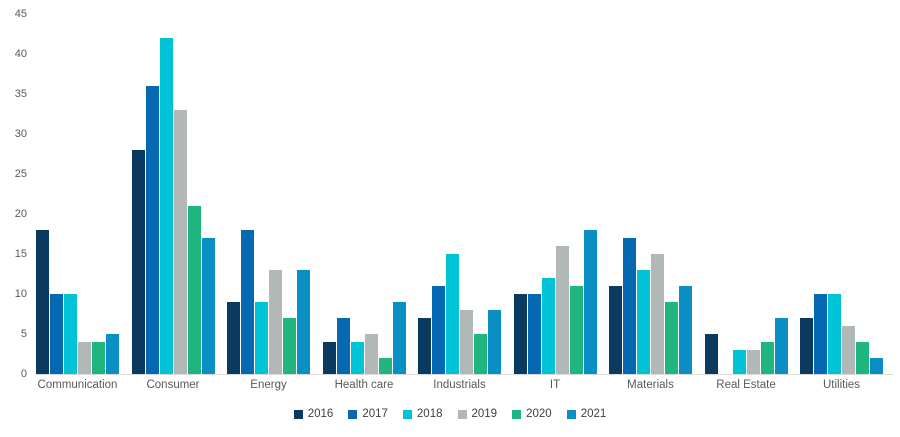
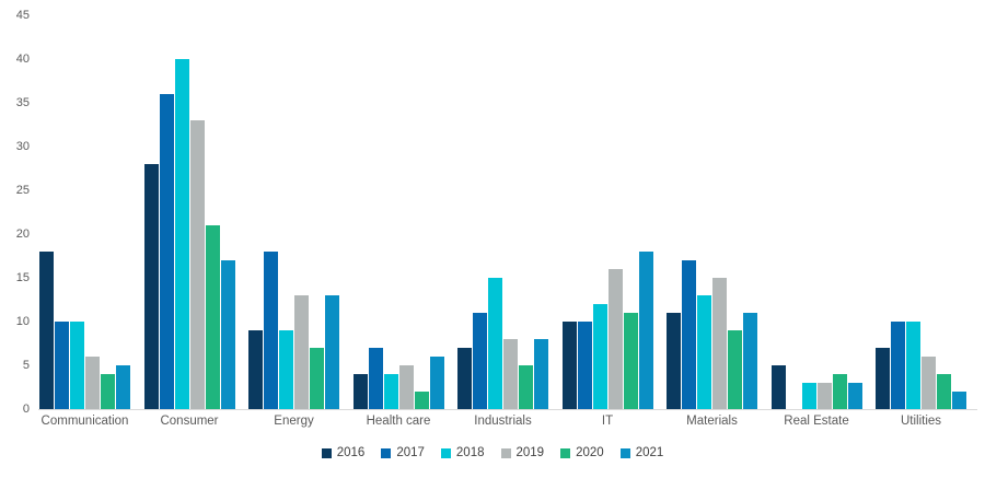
2019/Communication: 4 -> 6
2018/Consumer: 42 -> 40
2021/Health care: 9 -> 6
2021/Real Estate: 7 -> 3
